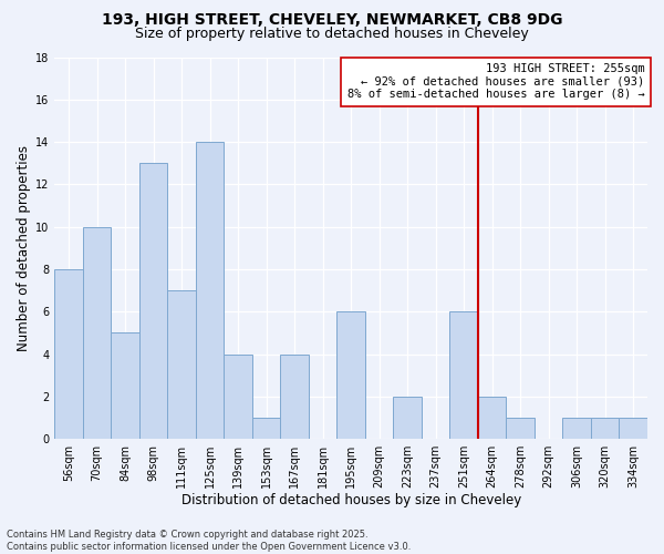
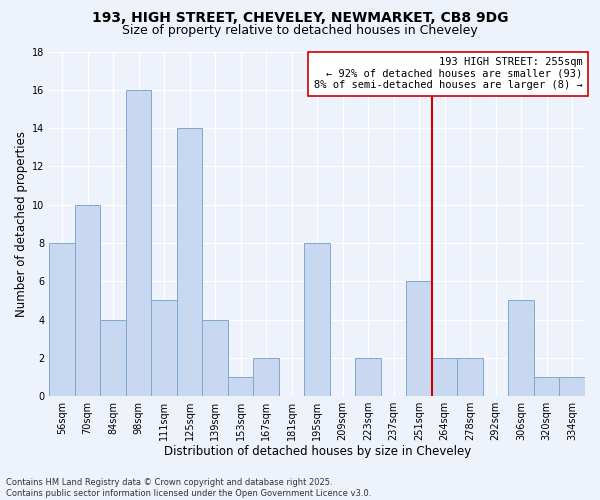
84sqm: 5 -> 4
98sqm: 13 -> 16
111sqm: 7 -> 5
167sqm: 4 -> 2
195sqm: 6 -> 8
278sqm: 1 -> 2
306sqm: 1 -> 5
